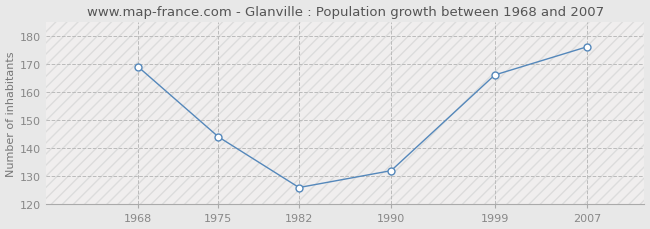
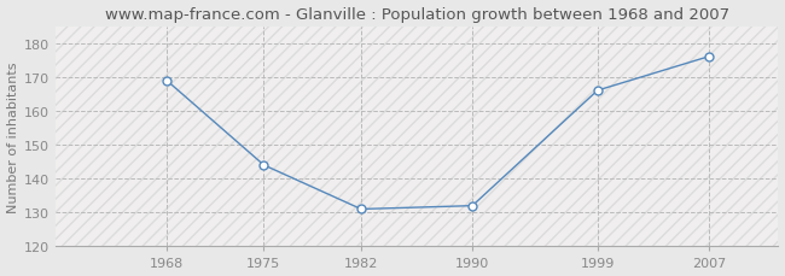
1982: 126 -> 131
